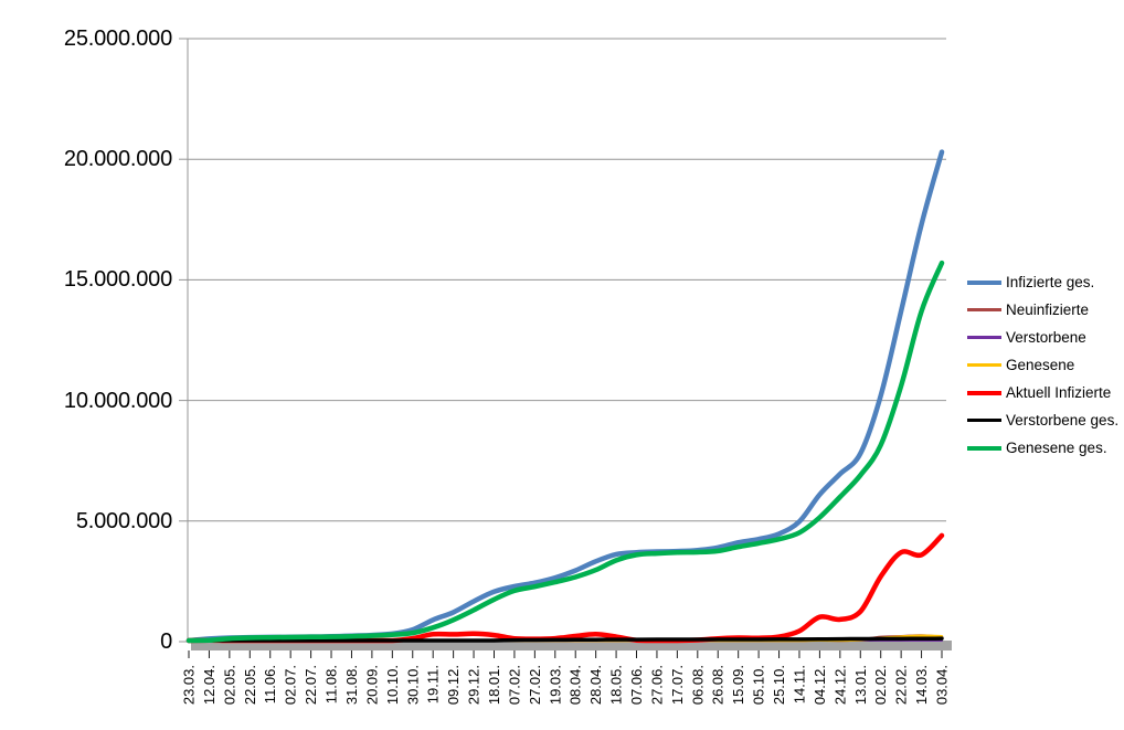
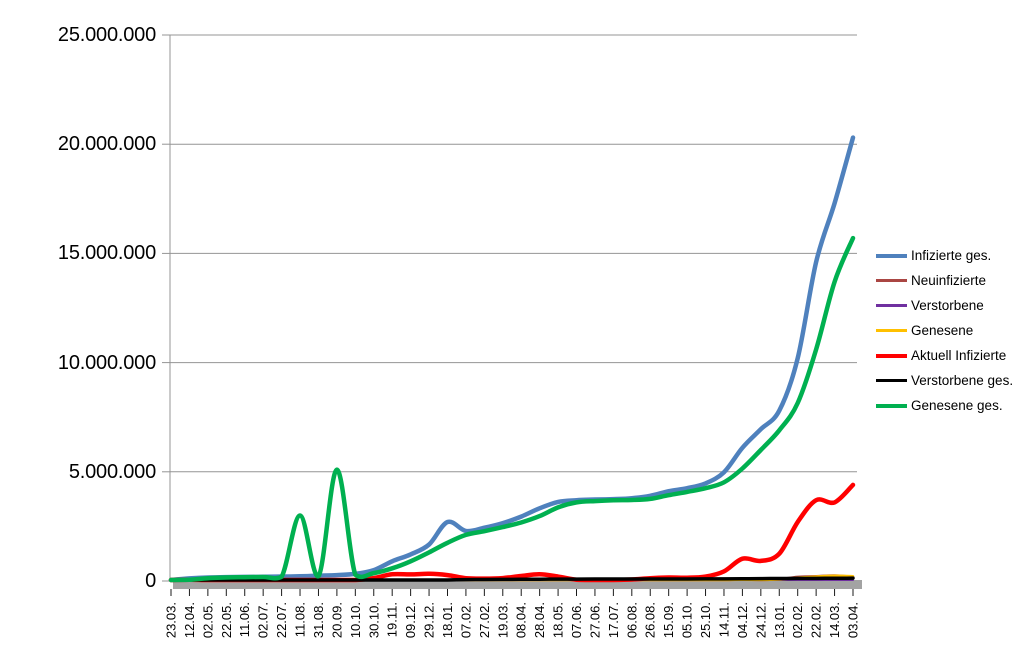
Genesene ges./11.08.: 200000 -> 3000000
Genesene ges./20.09.: 200000 -> 5100000
Infizierte ges./18.01.: 2100000 -> 2700000
Infizierte ges./22.02.: 13700000 -> 14600000
